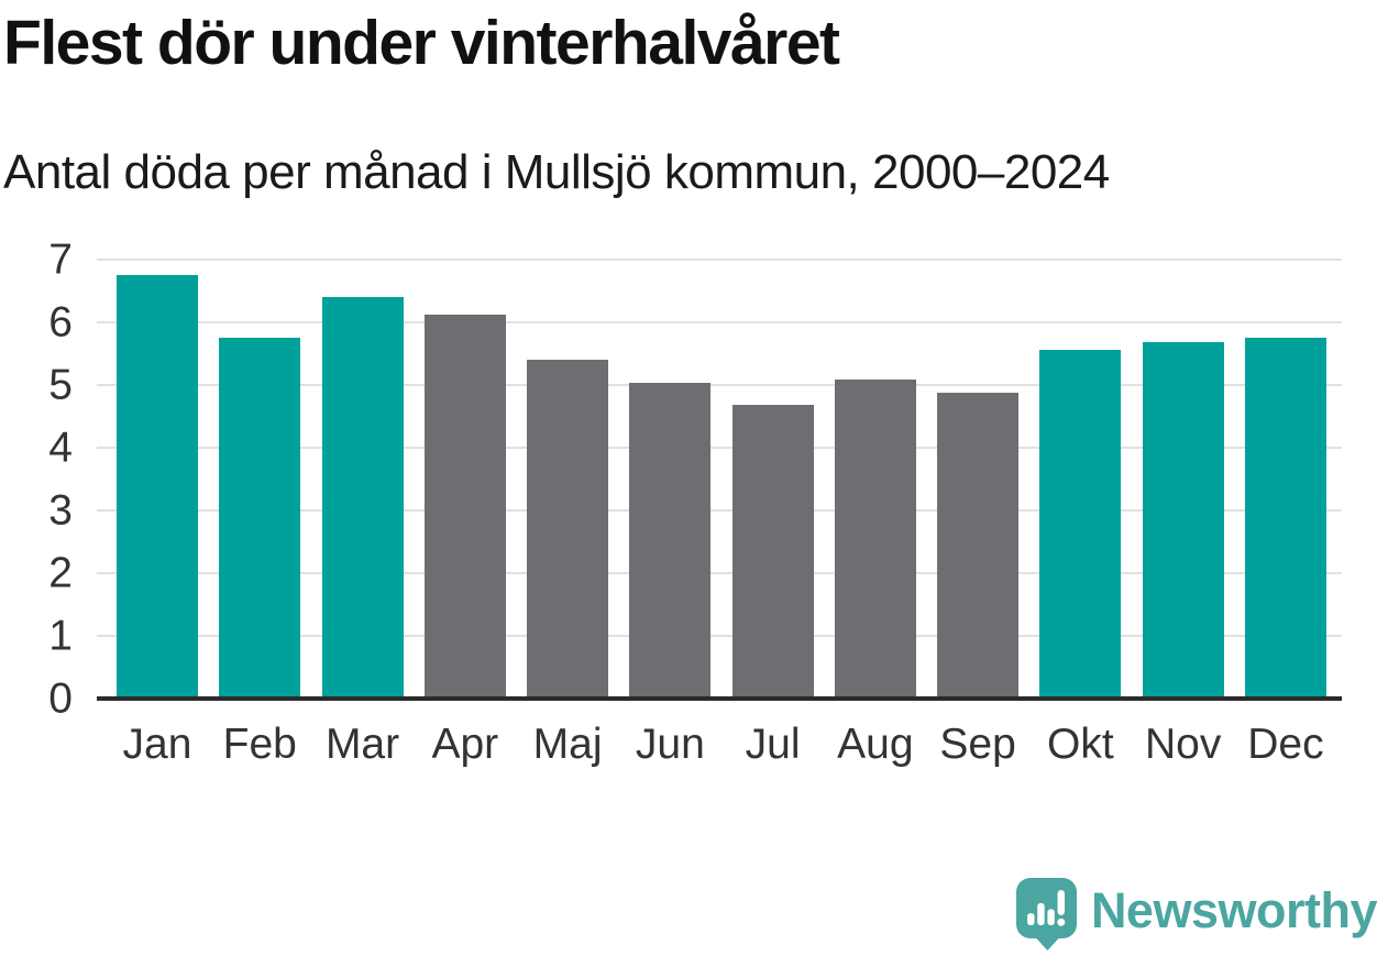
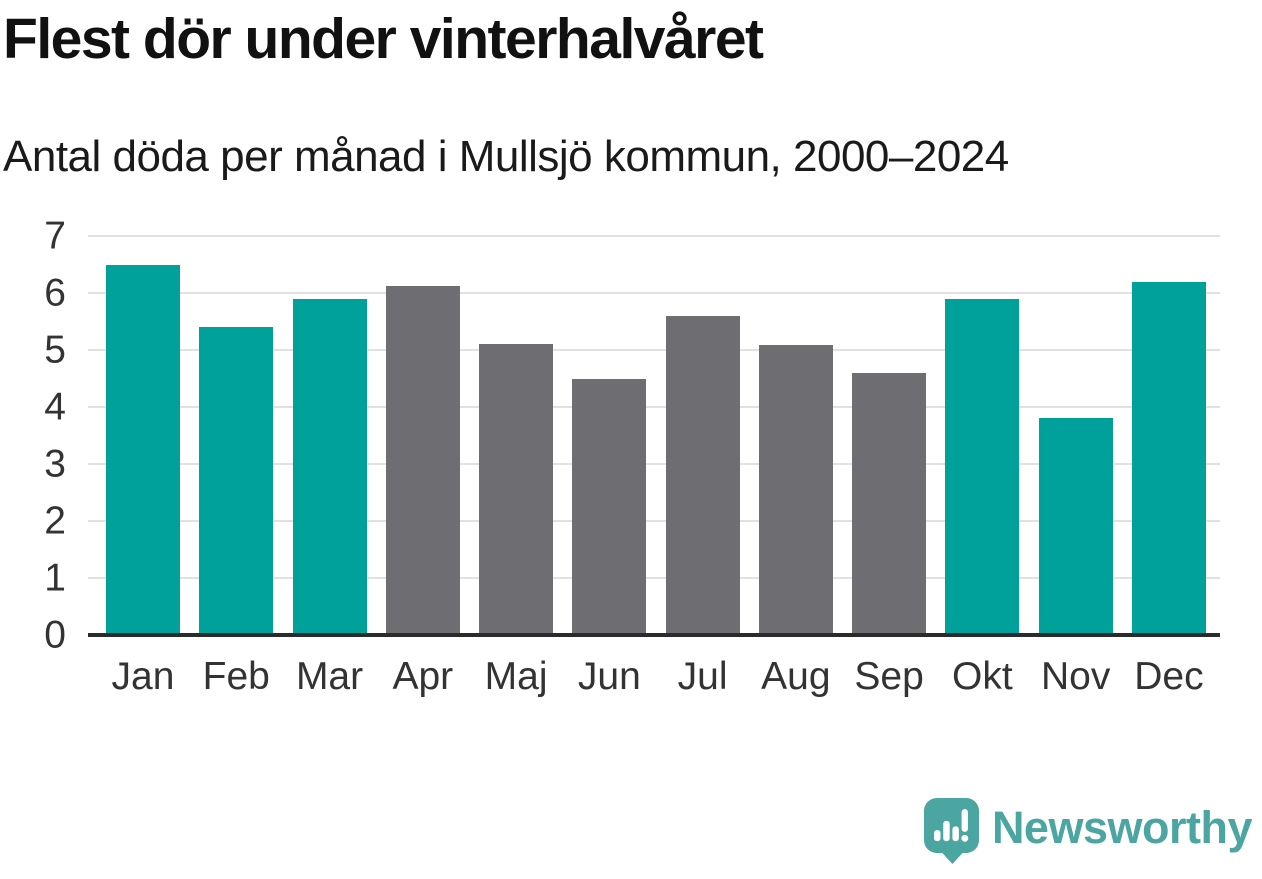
Jan: 6.8 -> 6.5
Feb: 5.8 -> 5.4
Mar: 6.4 -> 5.9
Maj: 5.4 -> 5.1
Jun: 5.0 -> 4.5
Jul: 4.7 -> 5.6
Sep: 4.9 -> 4.6
Okt: 5.6 -> 5.9
Nov: 5.7 -> 3.8
Dec: 5.8 -> 6.2
